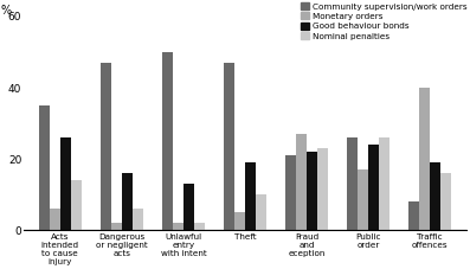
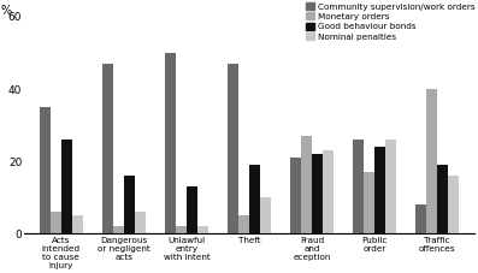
Nominal penalties/Acts intended to cause injury: 14 -> 5
